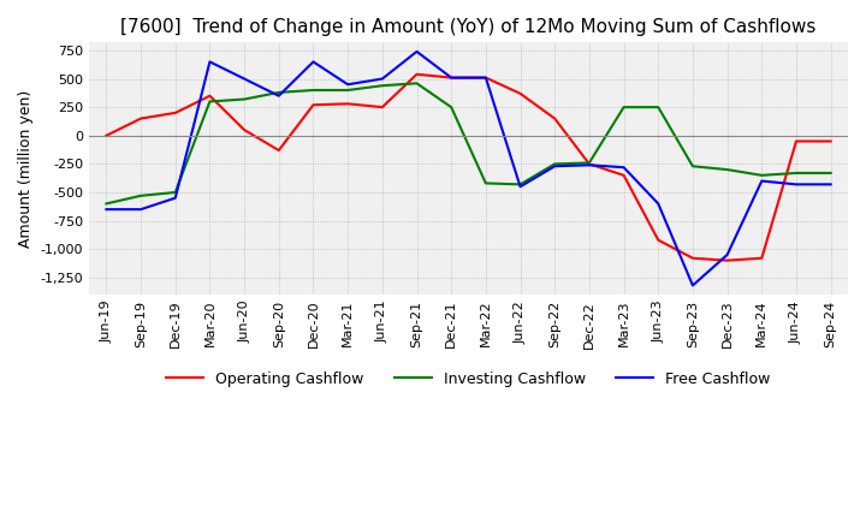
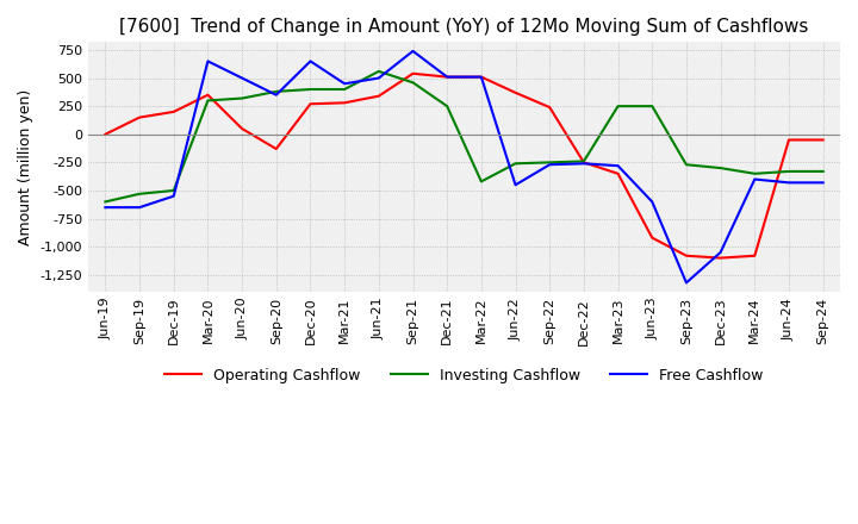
Operating Cashflow/Jun-21: 250 -> 340
Investing Cashflow/Jun-21: 440 -> 560
Investing Cashflow/Jun-22: -430 -> -260
Operating Cashflow/Sep-22: 150 -> 240
